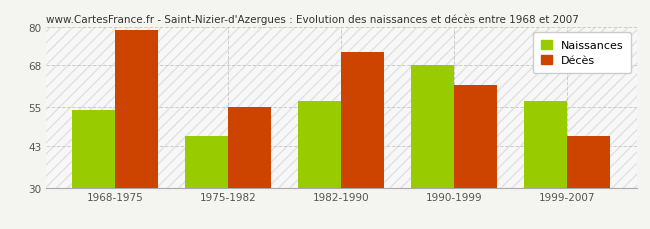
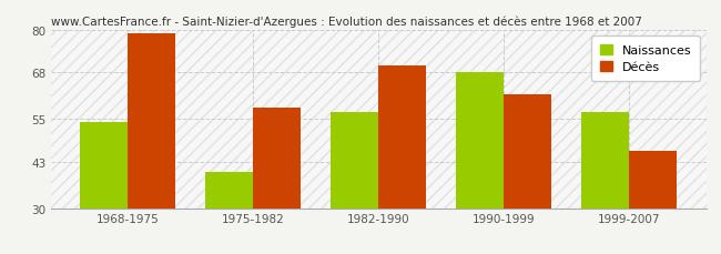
Naissances/1975-1982: 46 -> 40
Décès/1975-1982: 55 -> 58
Décès/1982-1990: 72 -> 70
